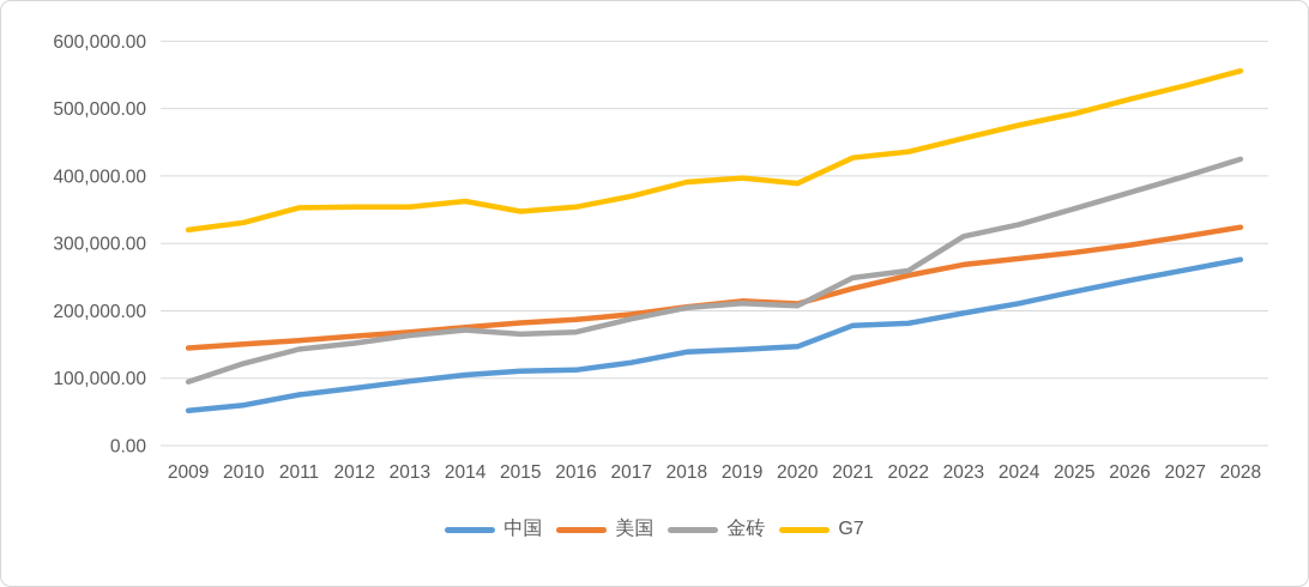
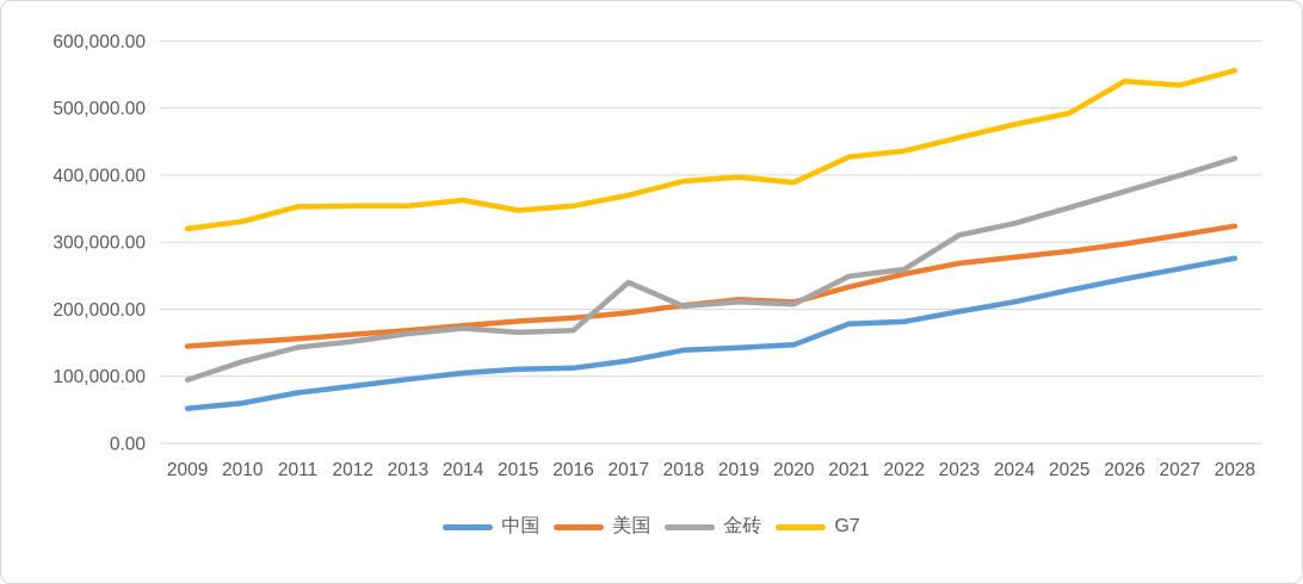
金砖/2017: 190000 -> 240000
G7/2026: 510000 -> 540000
